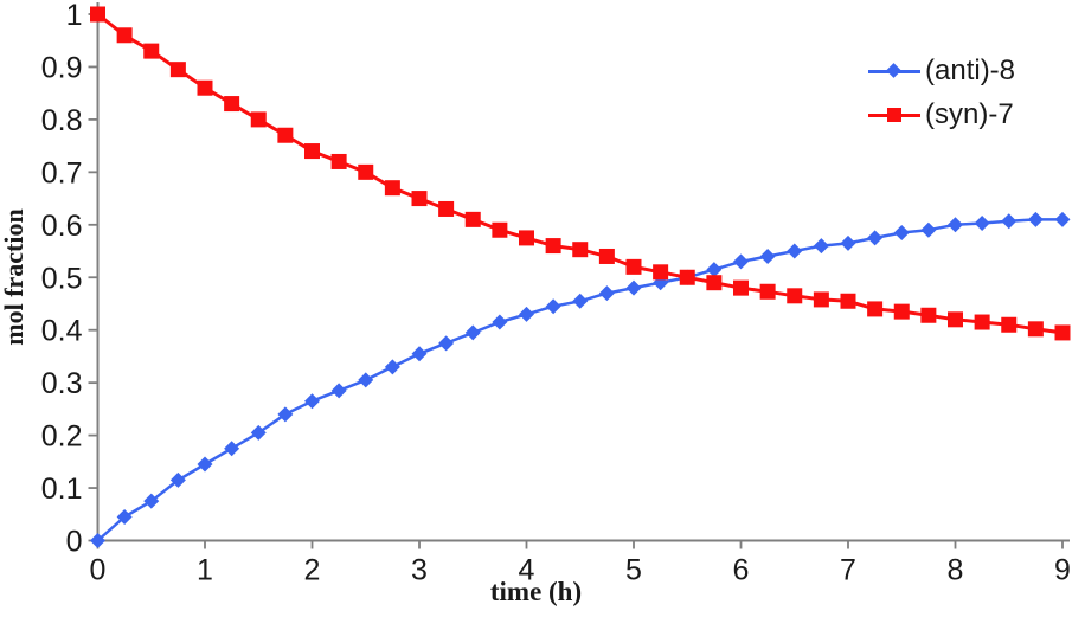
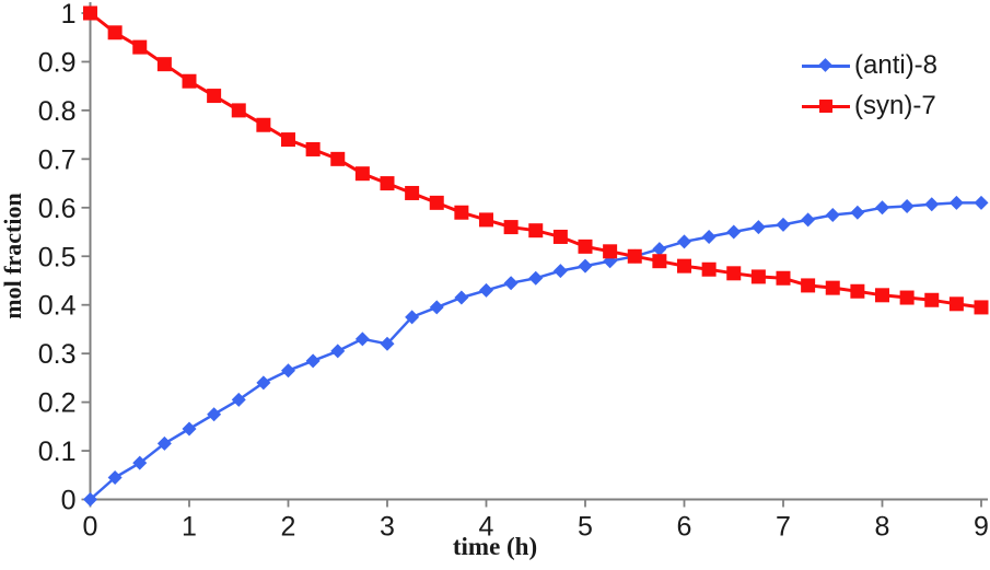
(anti)-8/3: 0.35 -> 0.32
